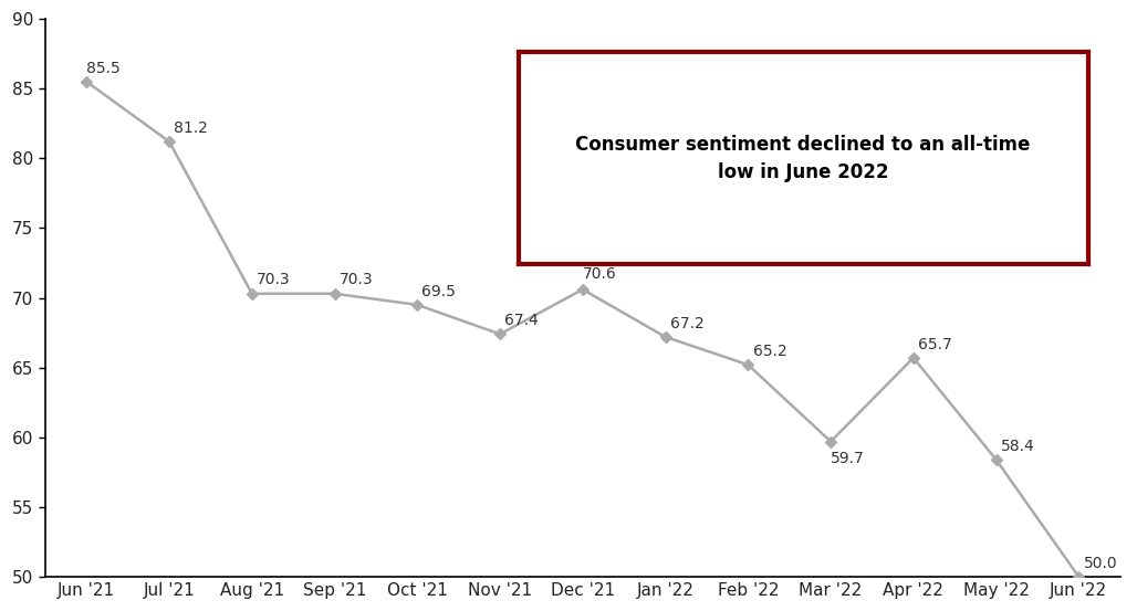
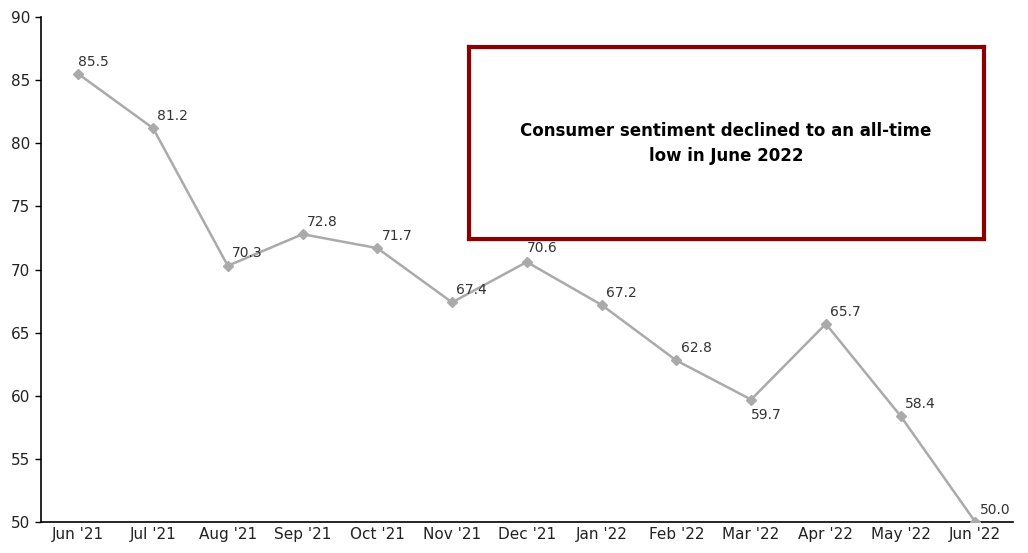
Sep '21: 70.3 -> 72.8
Oct '21: 69.5 -> 71.7
Feb '22: 65.2 -> 62.8
